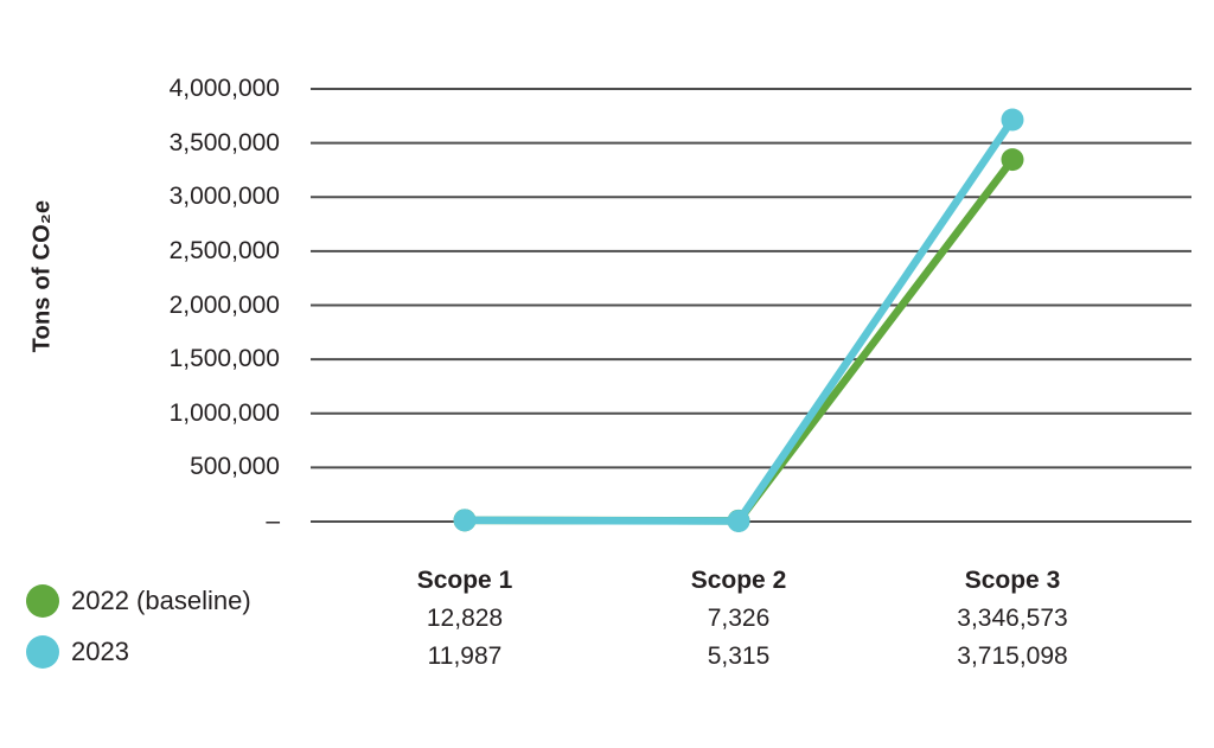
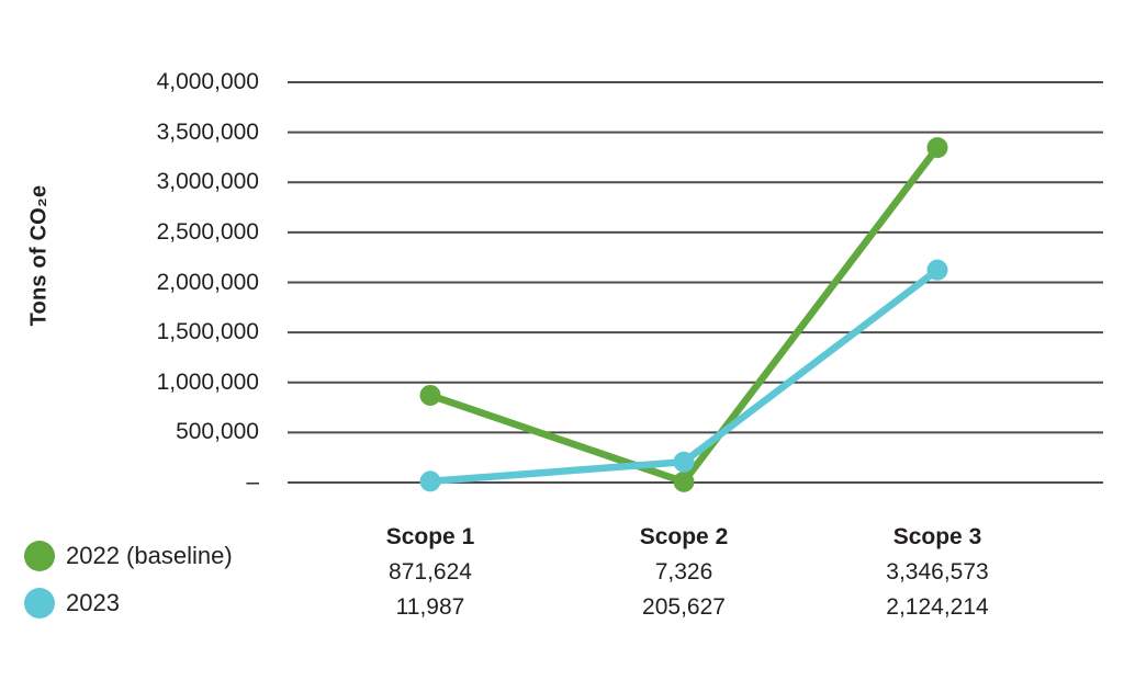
2022 (baseline)/Scope 1: 12,828 -> 871,624
2023/Scope 2: 5,315 -> 205,627
2023/Scope 3: 3,715,098 -> 2,124,214
